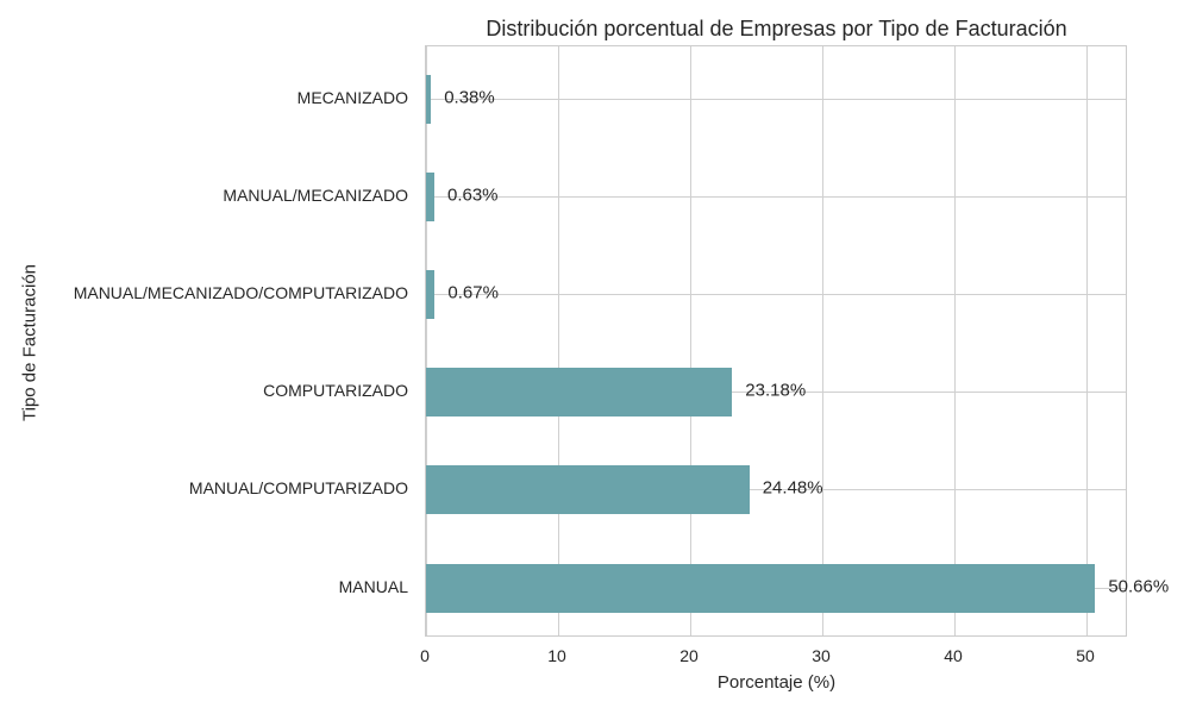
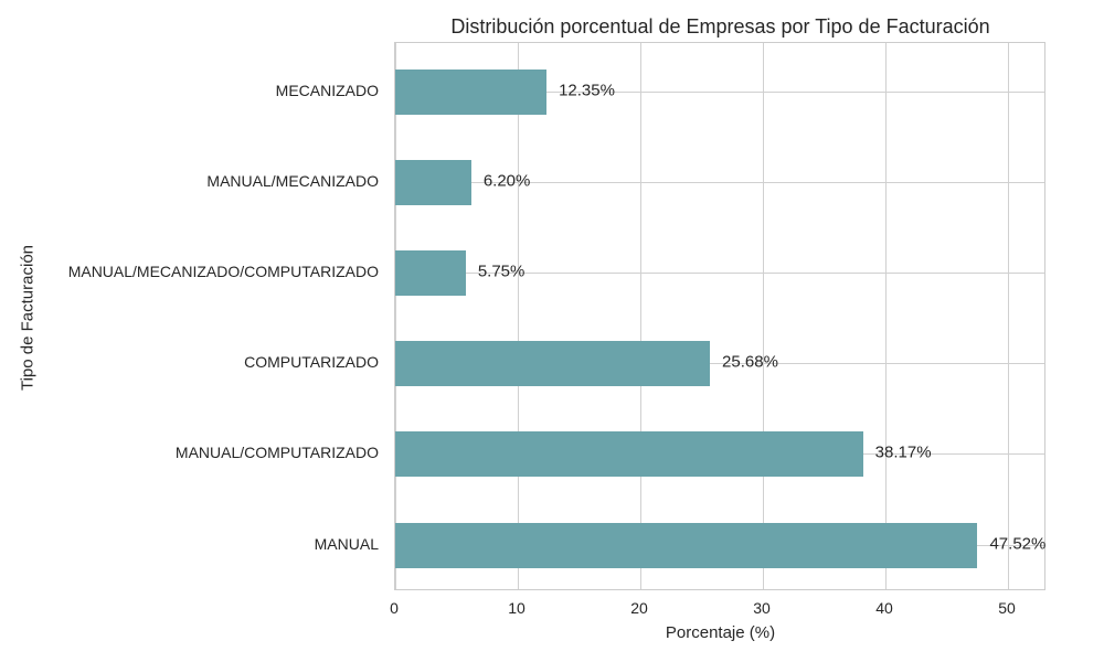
MECANIZADO: 0.38% -> 12.35%
MANUAL/MECANIZADO: 0.63% -> 6.20%
MANUAL/MECANIZADO/COMPUTARIZADO: 0.67% -> 5.75%
COMPUTARIZADO: 23.18% -> 25.68%
MANUAL/COMPUTARIZADO: 24.48% -> 38.17%
MANUAL: 50.66% -> 47.52%
